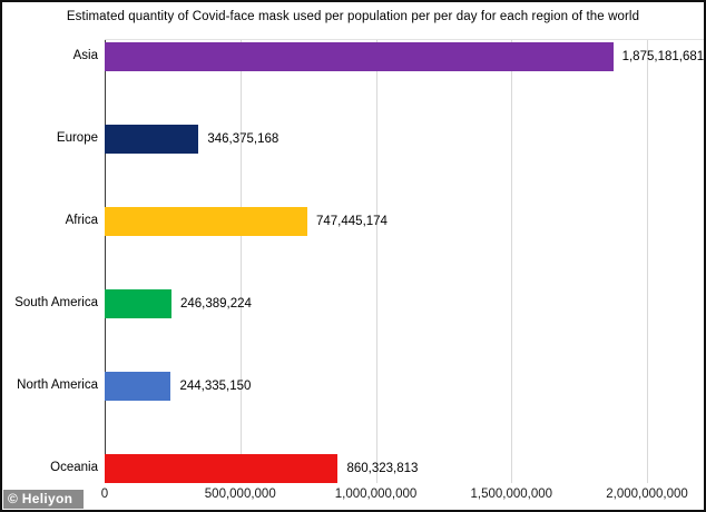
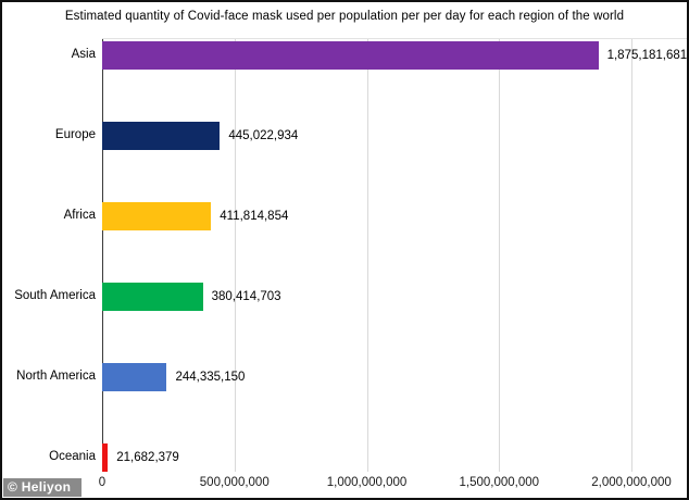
Europe: 346,375,168 -> 445,022,934
Africa: 747,445,174 -> 411,814,854
South America: 246,389,224 -> 380,414,703
Oceania: 860,323,813 -> 21,682,379
